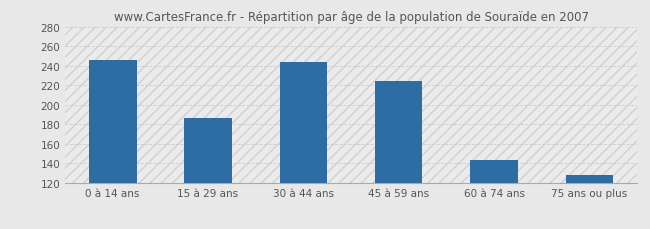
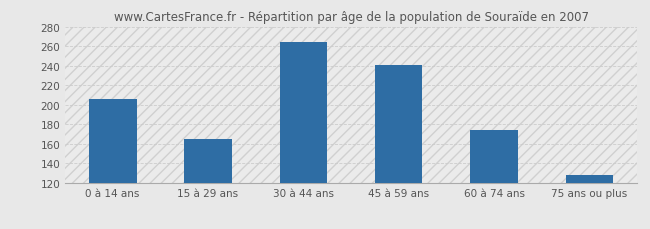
0 à 14 ans: 246 -> 206
15 à 29 ans: 186 -> 165
30 à 44 ans: 244 -> 264
45 à 59 ans: 224 -> 241
60 à 74 ans: 144 -> 174
